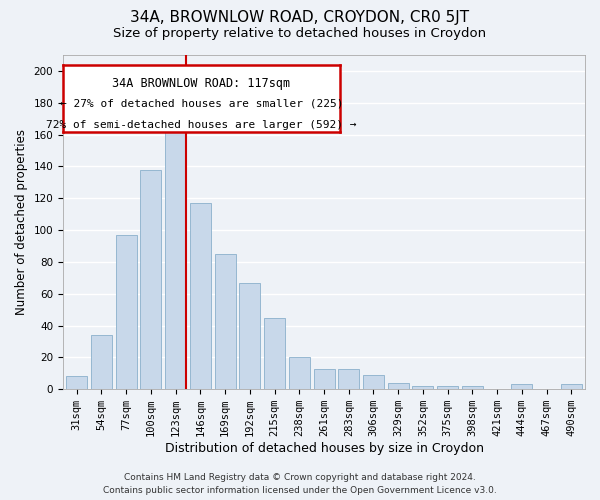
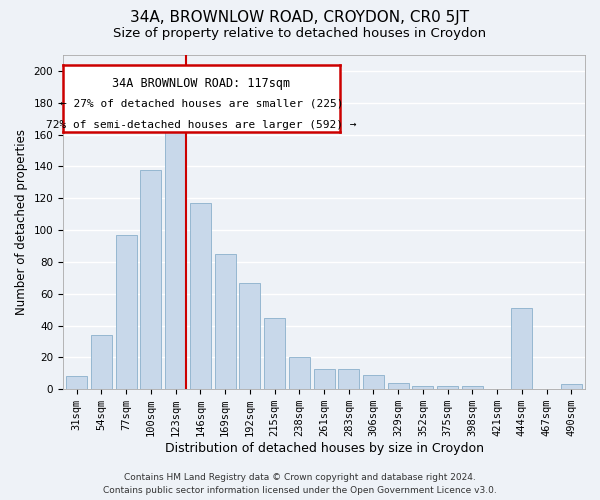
444sqm: 3 -> 51
